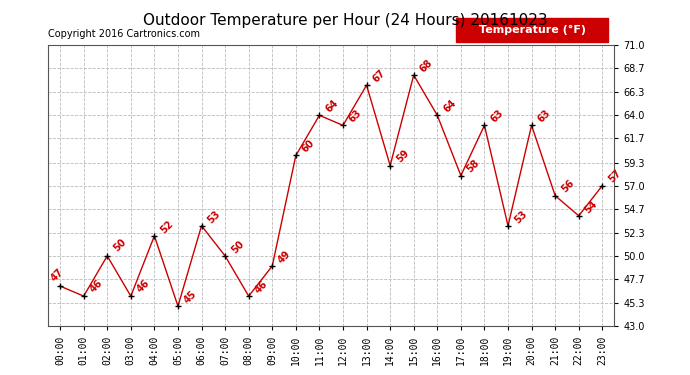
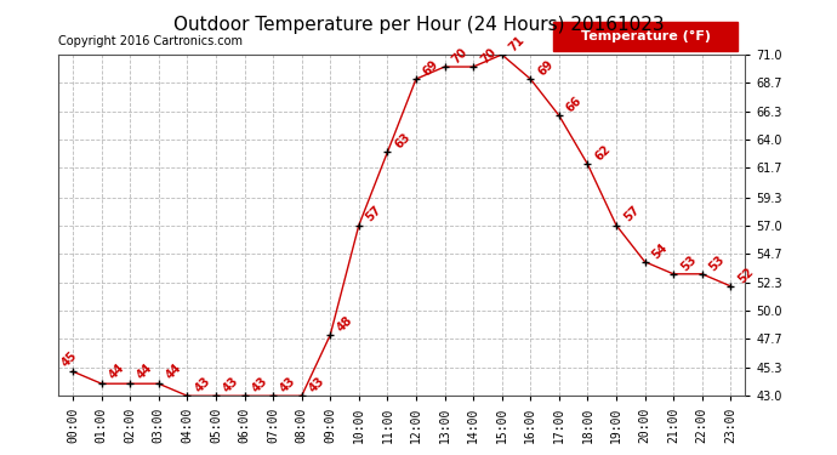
00:00: 47 -> 45
01:00: 46 -> 44
02:00: 50 -> 44
03:00: 46 -> 44
04:00: 52 -> 43
05:00: 45 -> 43
06:00: 53 -> 43
07:00: 50 -> 43
08:00: 46 -> 43
09:00: 49 -> 48
10:00: 60 -> 57
11:00: 64 -> 63
12:00: 63 -> 69
13:00: 67 -> 70
14:00: 59 -> 70
15:00: 68 -> 71
16:00: 64 -> 69
17:00: 58 -> 66
18:00: 63 -> 62
19:00: 53 -> 57
20:00: 63 -> 54
21:00: 56 -> 53
22:00: 54 -> 53
23:00: 57 -> 52
